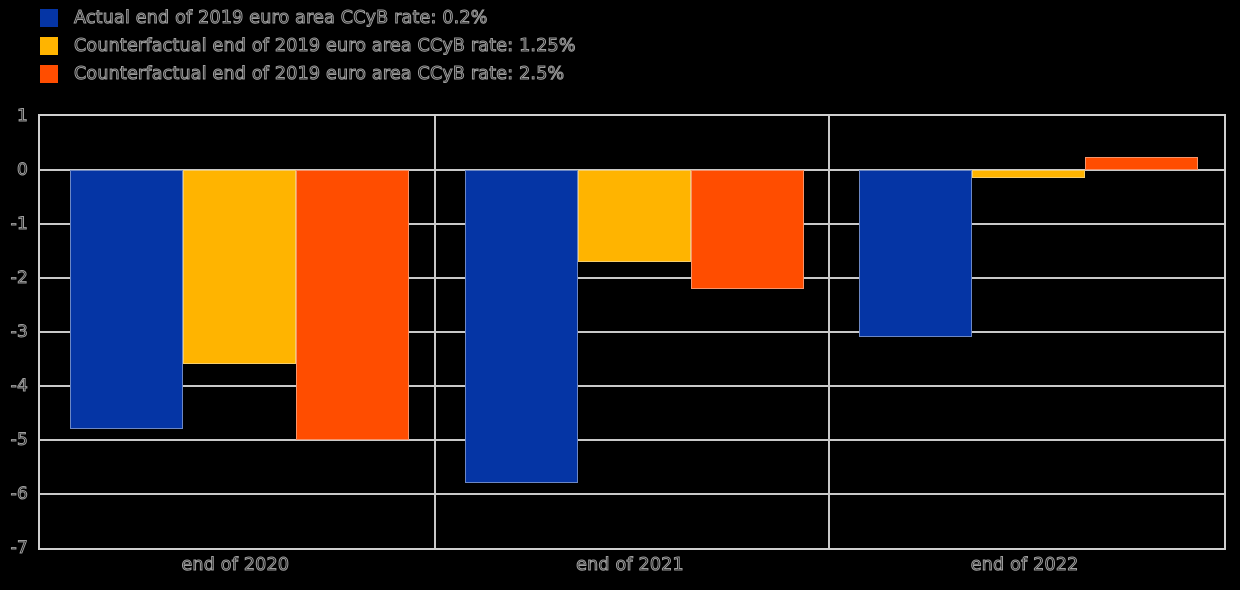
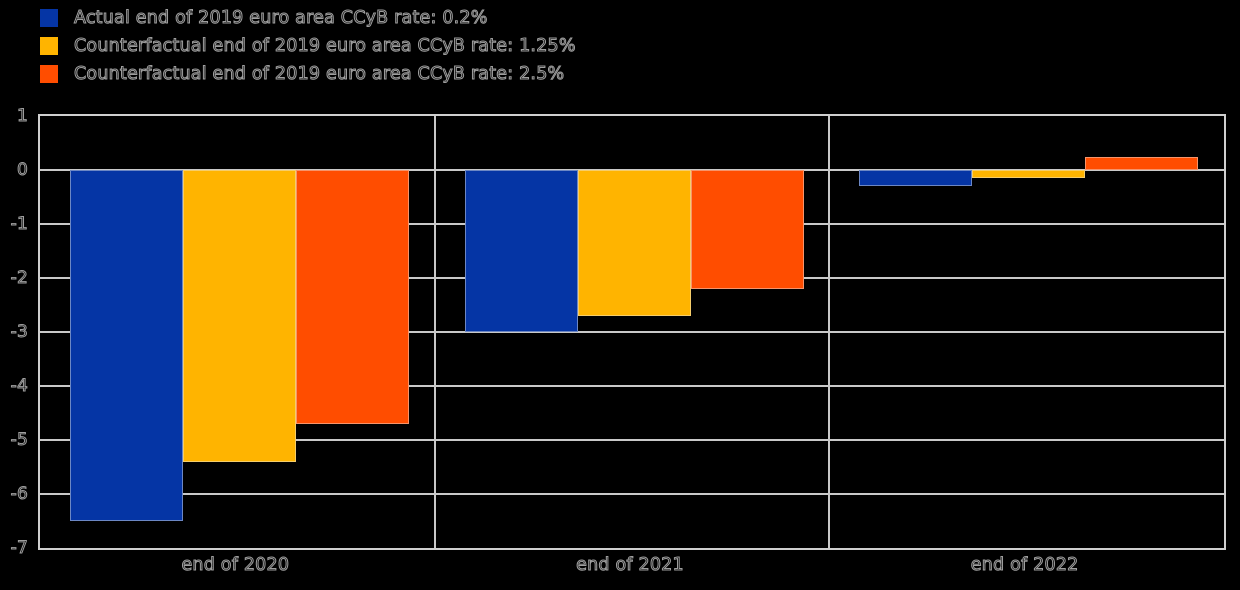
Actual end of 2019 euro area CCyB rate: 0.2%/end of 2020: -4.8 -> -6.5
Counterfactual end of 2019 euro area CCyB rate: 1.25%/end of 2020: -3.6 -> -5.4
Counterfactual end of 2019 euro area CCyB rate: 2.5%/end of 2020: -5.0 -> -4.7
Actual end of 2019 euro area CCyB rate: 0.2%/end of 2021: -5.8 -> -3.0
Counterfactual end of 2019 euro area CCyB rate: 1.25%/end of 2021: -1.7 -> -2.7
Actual end of 2019 euro area CCyB rate: 0.2%/end of 2022: -3.1 -> -0.3
